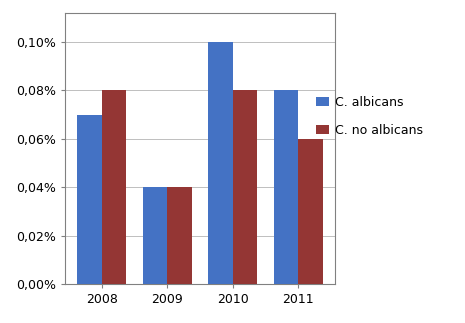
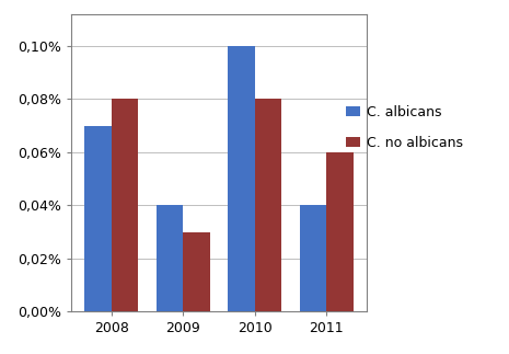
C. no albicans/2009: 0,04% -> 0,03%
C. albicans/2011: 0,08% -> 0,04%
